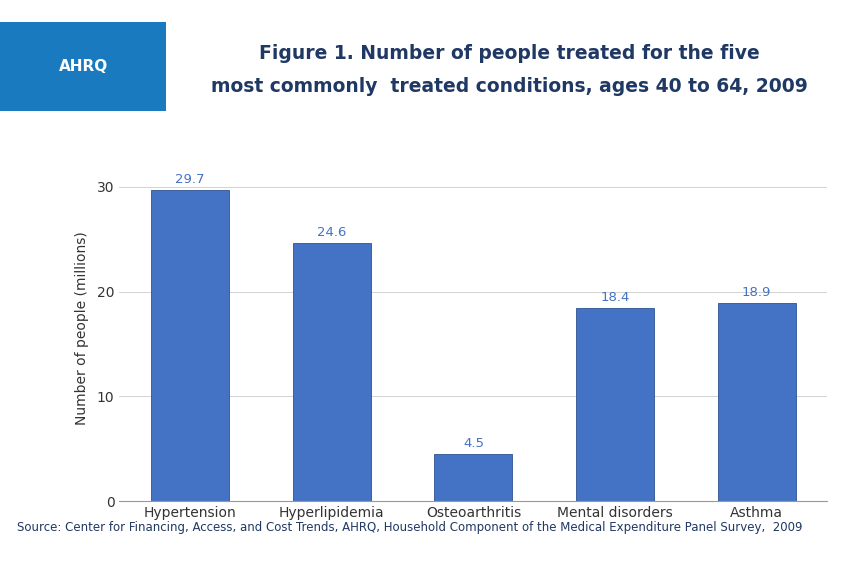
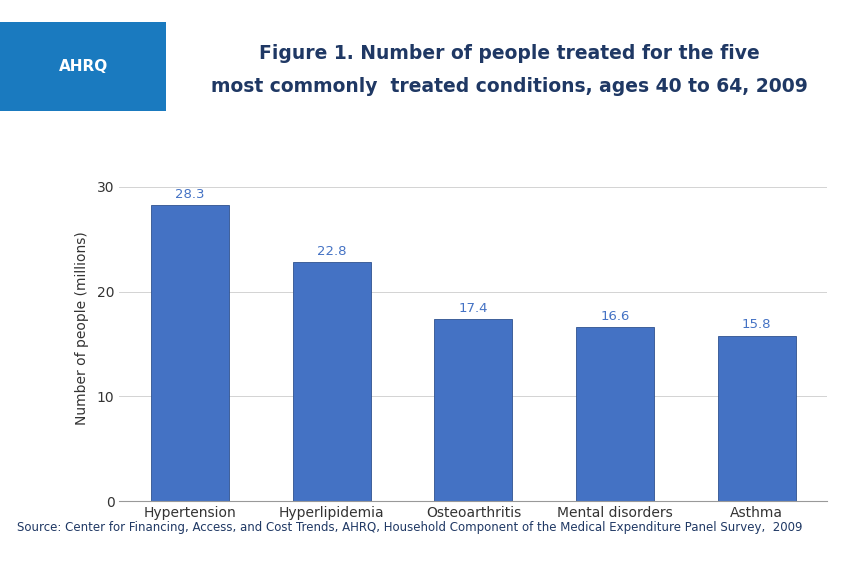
Hypertension: 29.7 -> 28.3
Hyperlipidemia: 24.6 -> 22.8
Osteoarthritis: 4.5 -> 17.4
Mental disorders: 18.4 -> 16.6
Asthma: 18.9 -> 15.8
